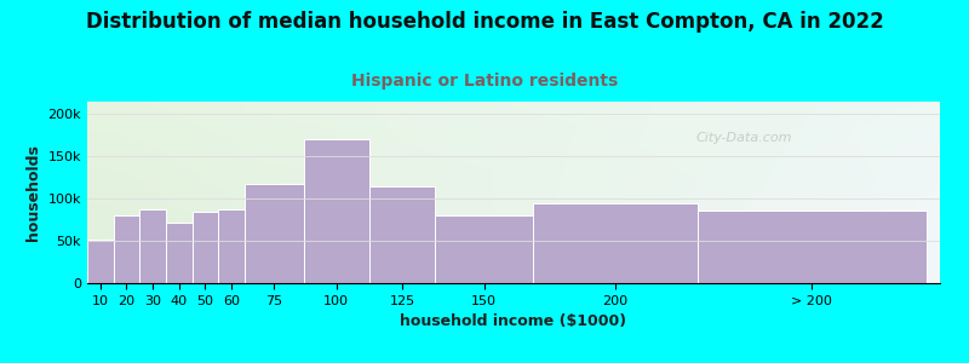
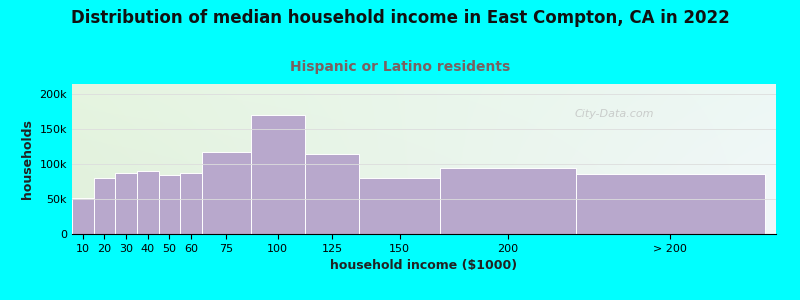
40: 72k -> 91k
